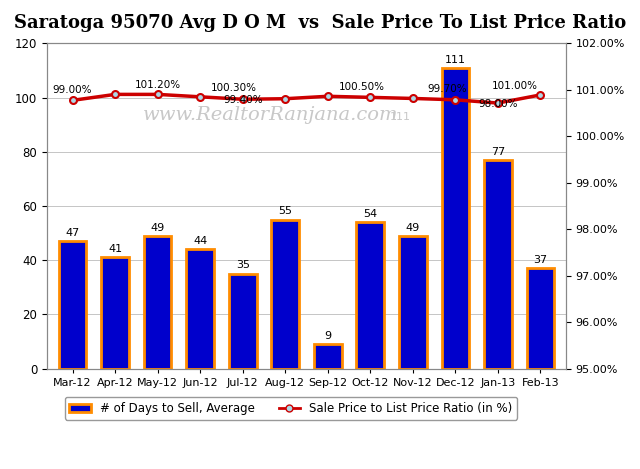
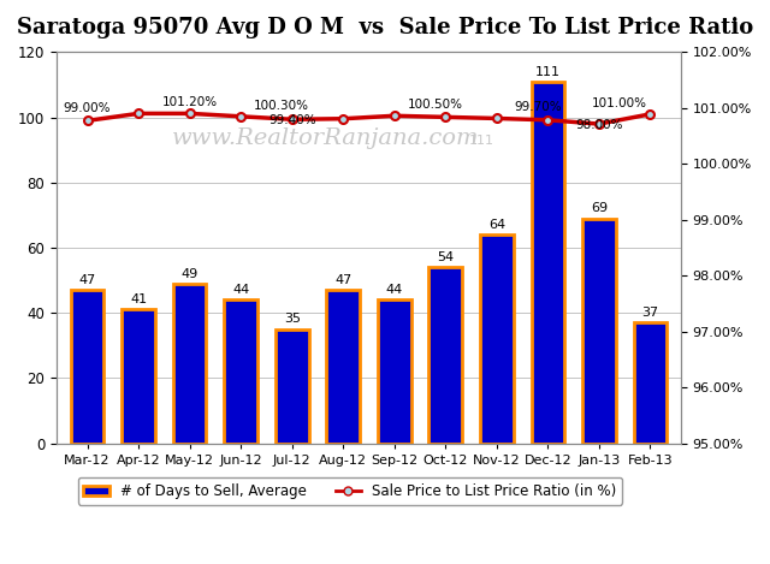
# of Days to Sell, Average/Aug-12: 55 -> 47
# of Days to Sell, Average/Sep-12: 9 -> 44
# of Days to Sell, Average/Nov-12: 49 -> 64
# of Days to Sell, Average/Jan-13: 77 -> 69
